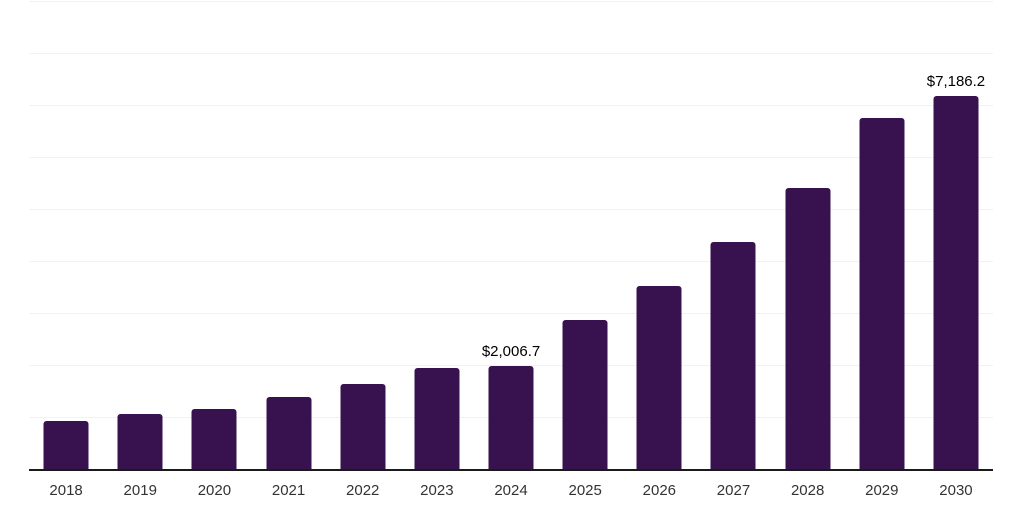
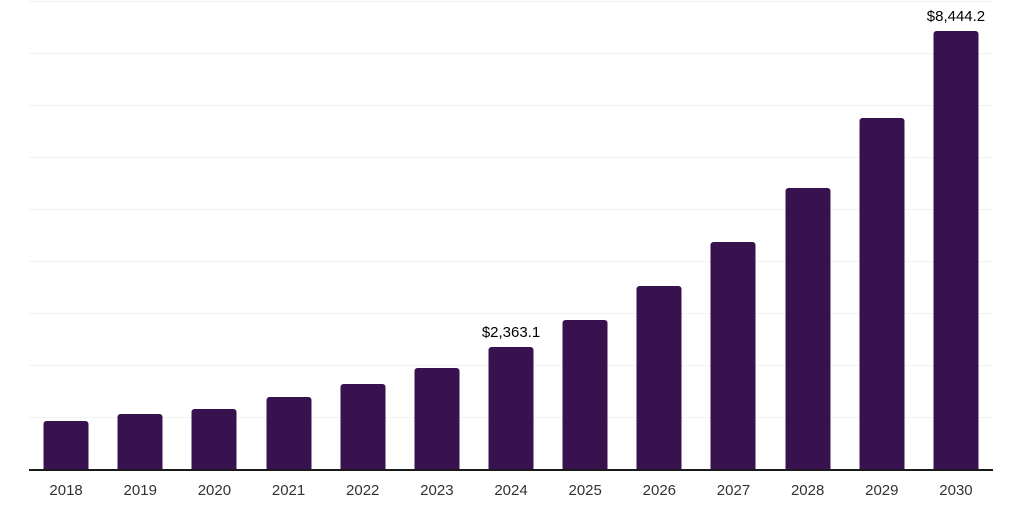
2024: $2,006.7 -> $2,363.1
2030: $7,186.2 -> $8,444.2
